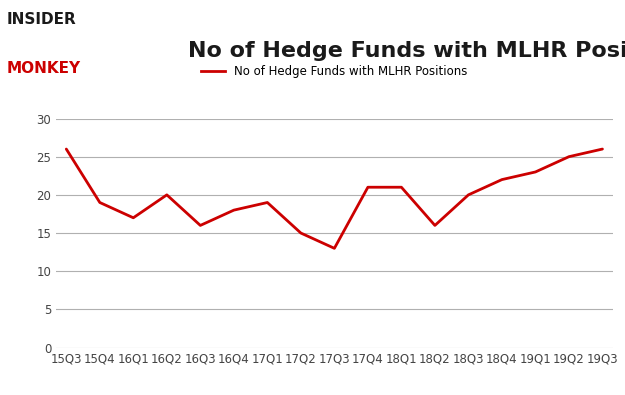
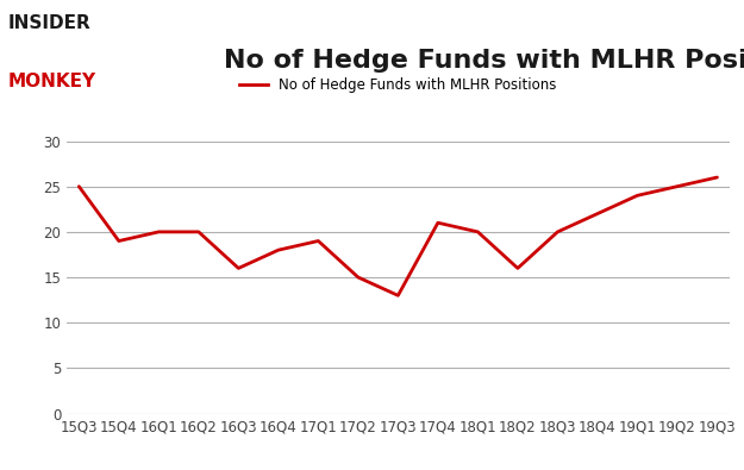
15Q3: 26 -> 25
16Q1: 17 -> 20
18Q1: 21 -> 20
19Q1: 23 -> 24
